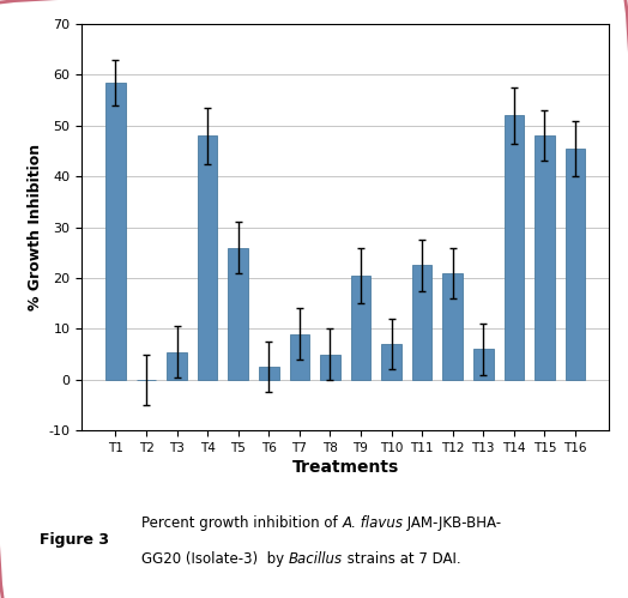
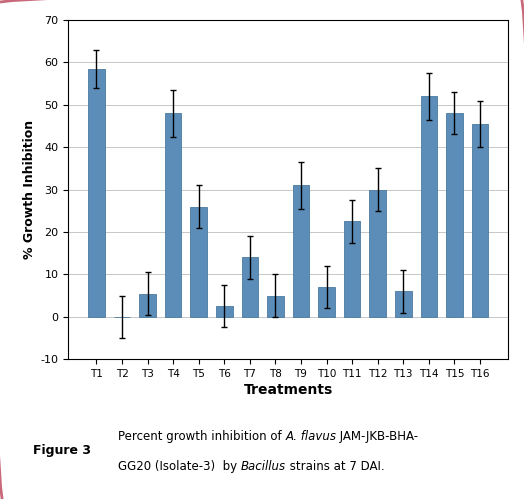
T7: 9.0 -> 14.0
T9: 20.5 -> 31.0
T12: 21.0 -> 30.0
